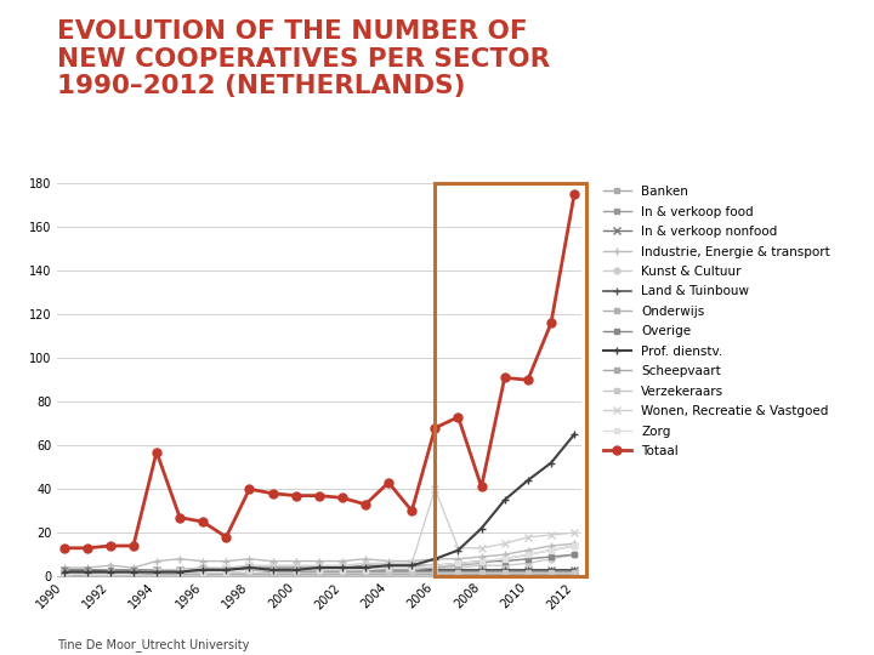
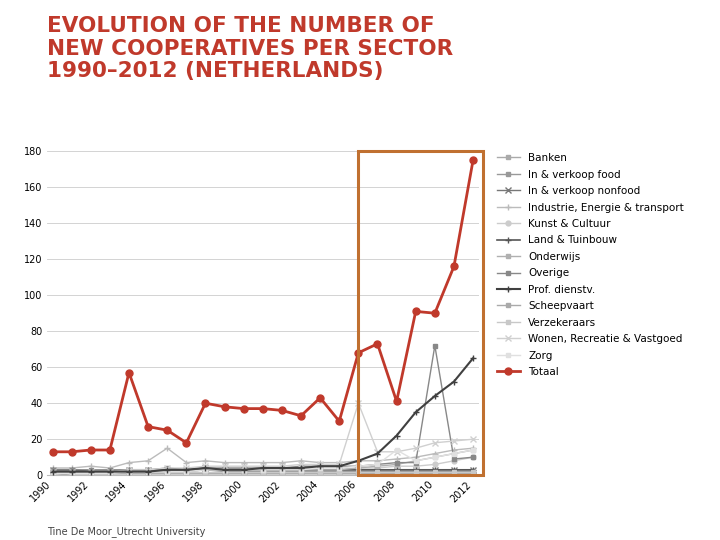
Industrie, Energie & transport/1996: 7 -> 15
Zorg/2008: 7 -> 14
Overige/2010: 8 -> 72
